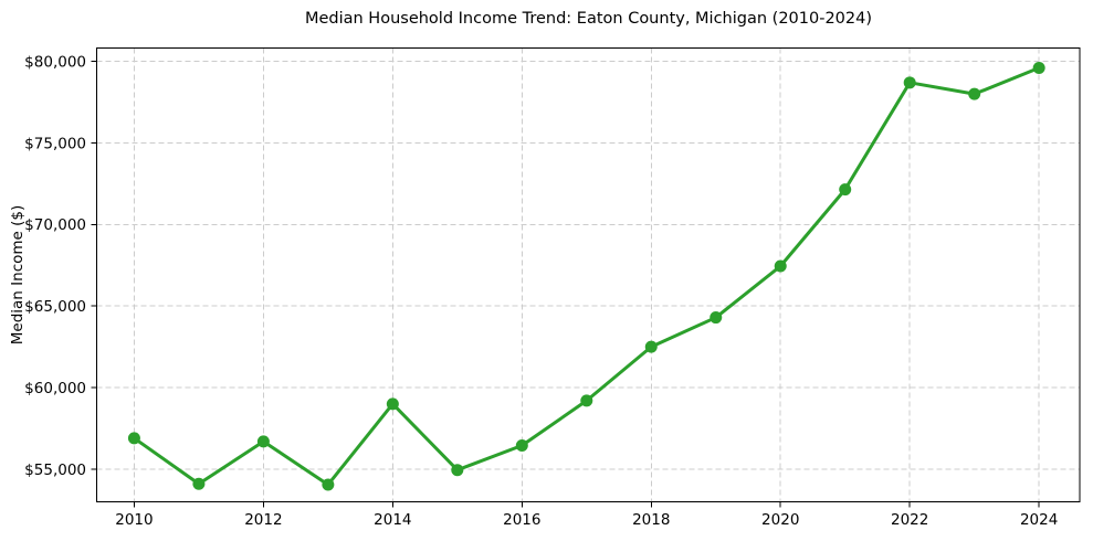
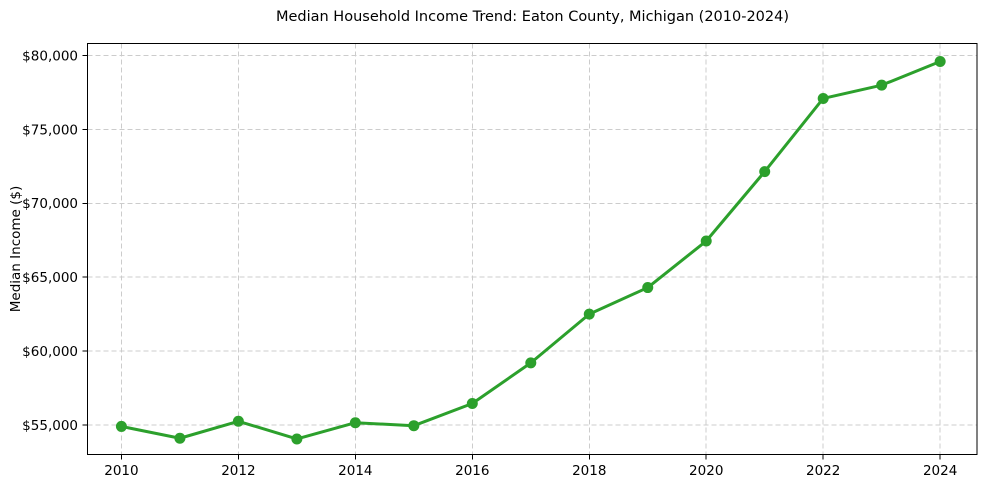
2010: $56900 -> $54900
2012: $56700 -> $55200
2014: $59000 -> $55200
2022: $78700 -> $77100
